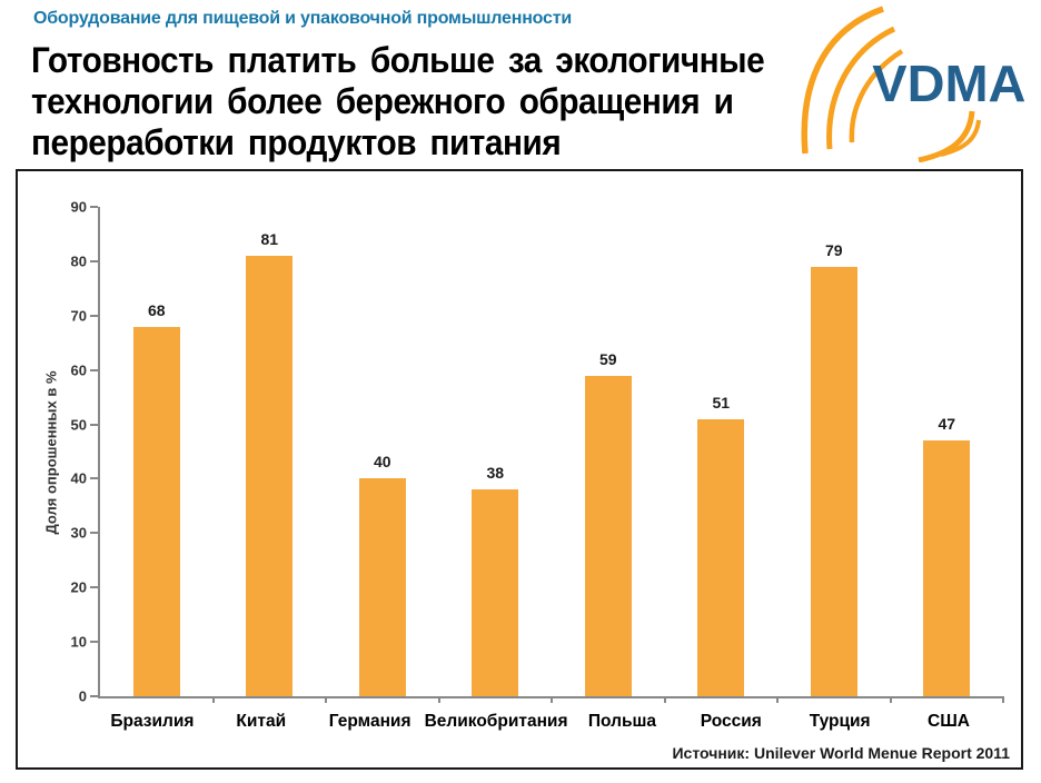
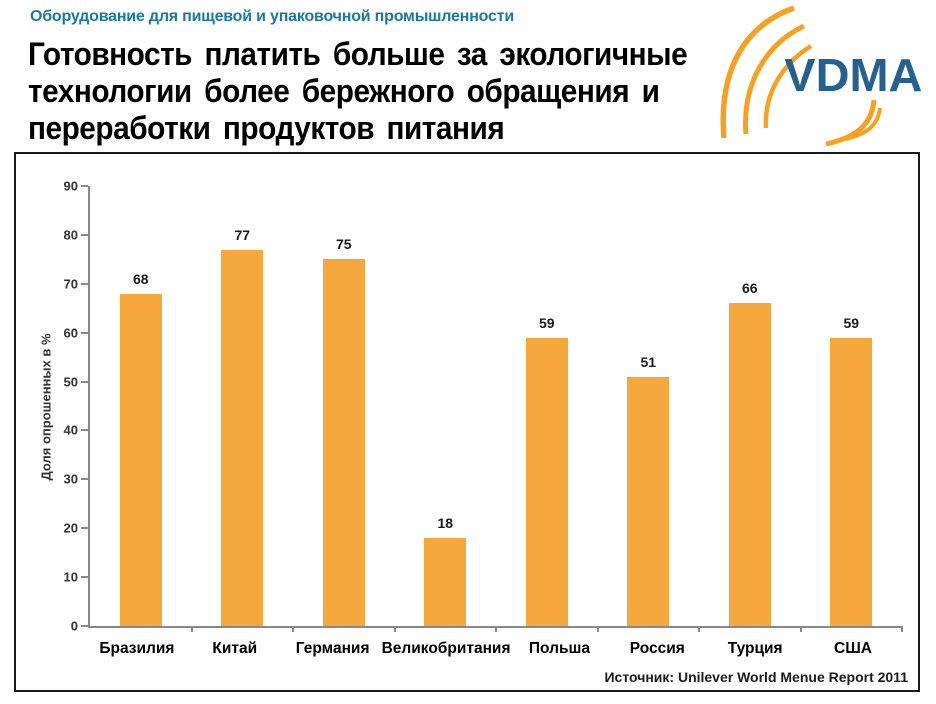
Китай: 81 -> 77
Германия: 40 -> 75
Великобритания: 38 -> 18
Турция: 79 -> 66
США: 47 -> 59
